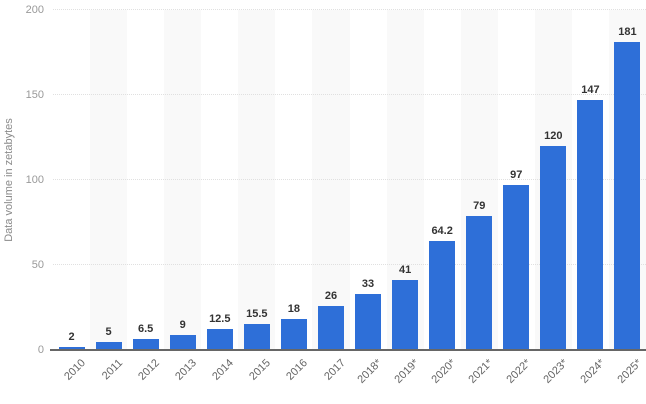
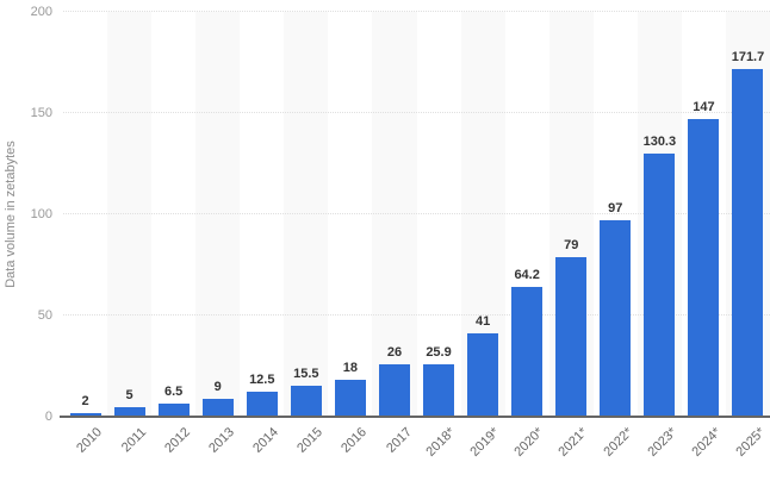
2018*: 33 -> 25.9
2023*: 120 -> 130.3
2025*: 181 -> 171.7
